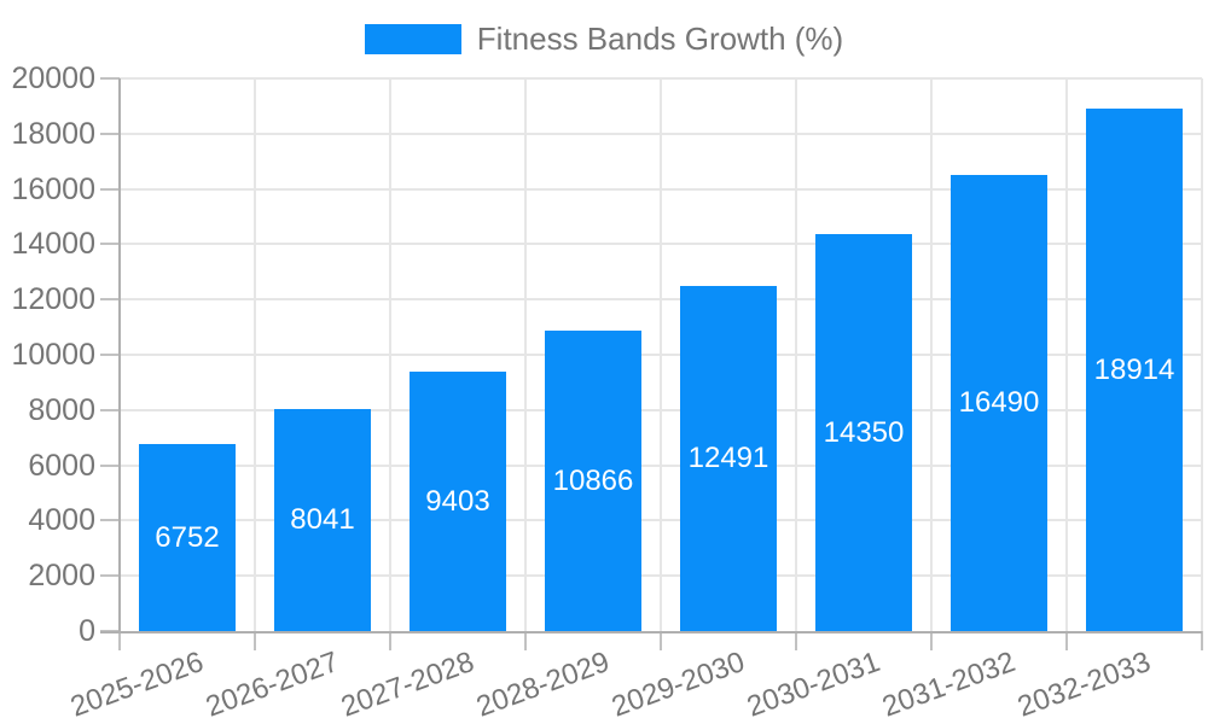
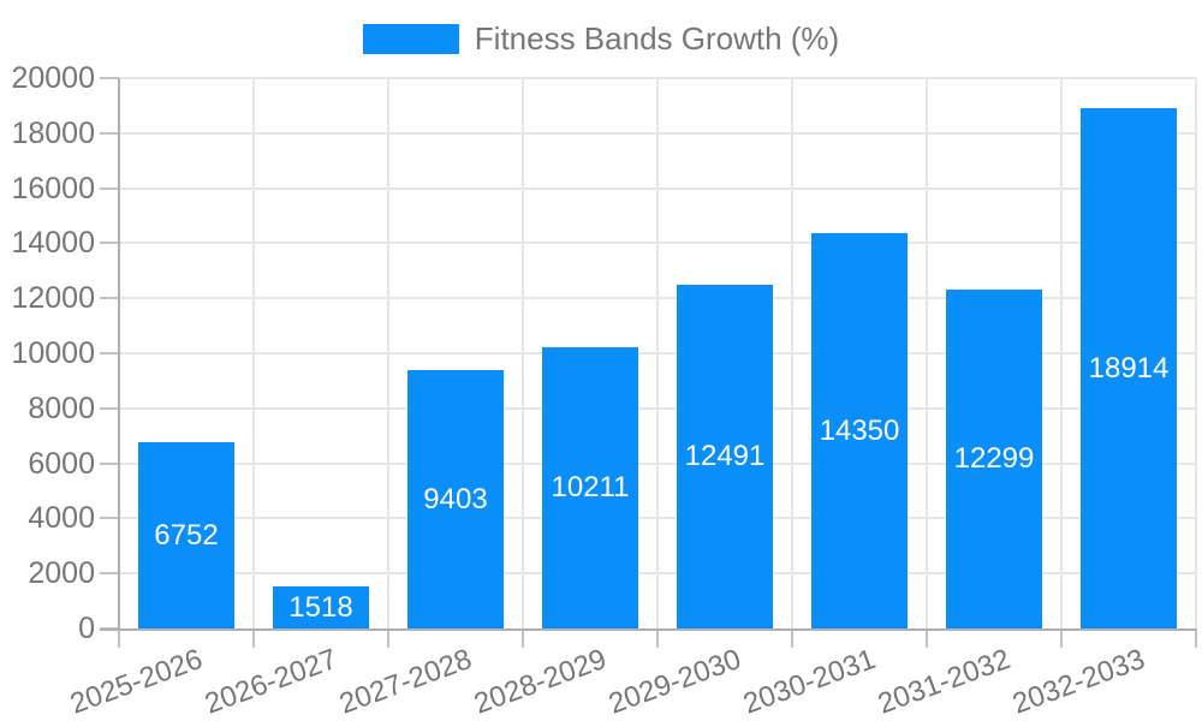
2026-2027: 8041 -> 1518
2028-2029: 10866 -> 10211
2031-2032: 16490 -> 12299
